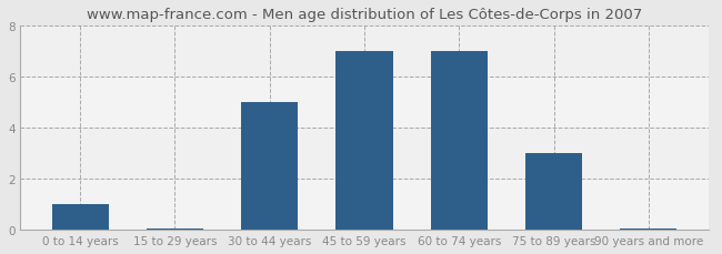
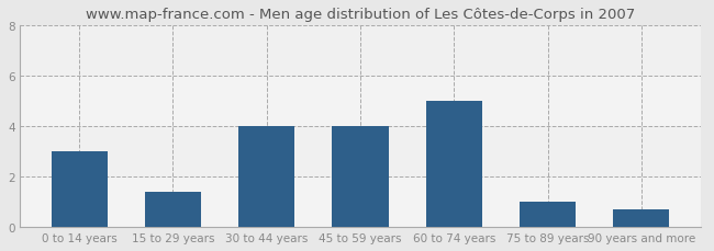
0 to 14 years: 1.00 -> 3.00
15 to 29 years: 0.07 -> 1.40
30 to 44 years: 5.00 -> 4.00
45 to 59 years: 7.00 -> 4.00
60 to 74 years: 7.00 -> 5.00
75 to 89 years: 3.00 -> 1.00
90 years and more: 0.07 -> 0.70
